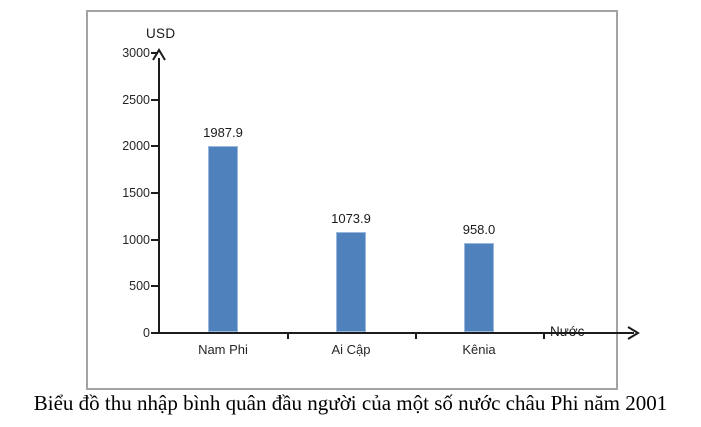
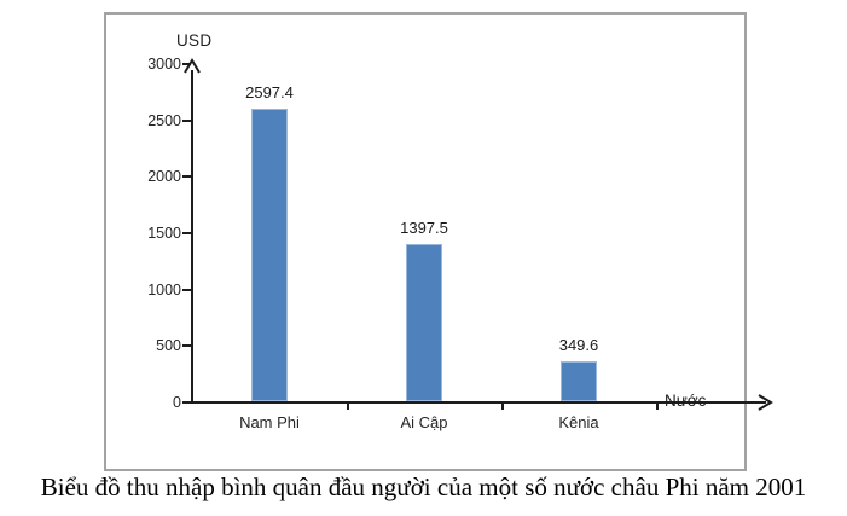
Nam Phi: 1987.9 -> 2597.4
Ai Cập: 1073.9 -> 1397.5
Kênia: 958.0 -> 349.6
